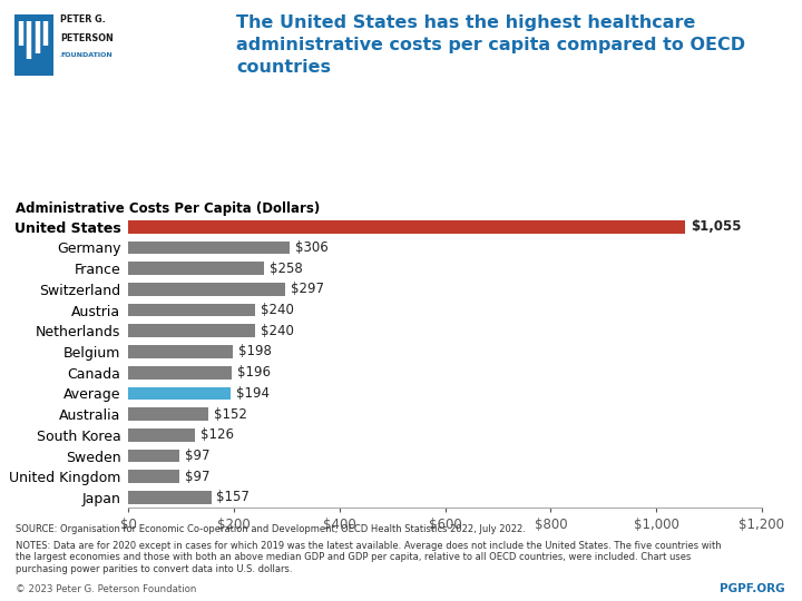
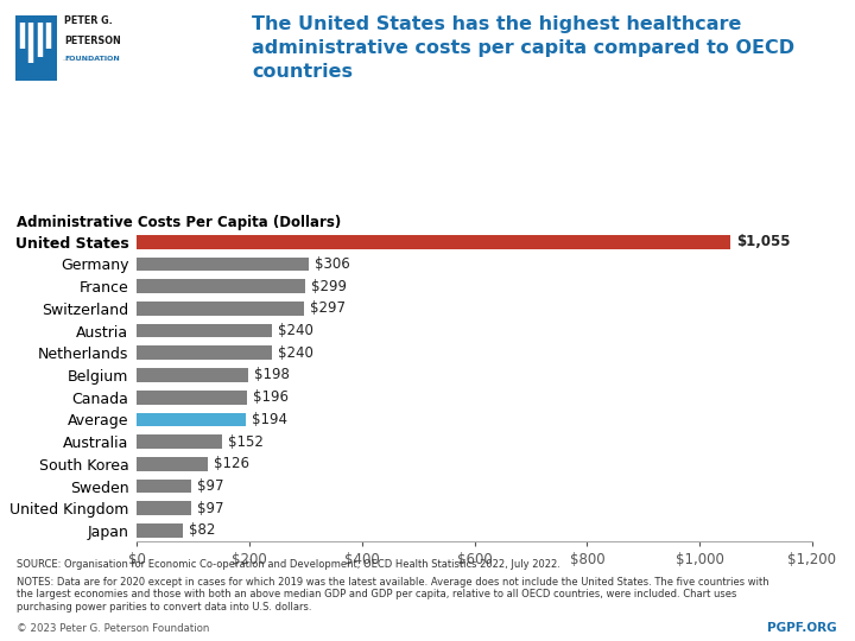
France: $258 -> $299
Japan: $157 -> $82
